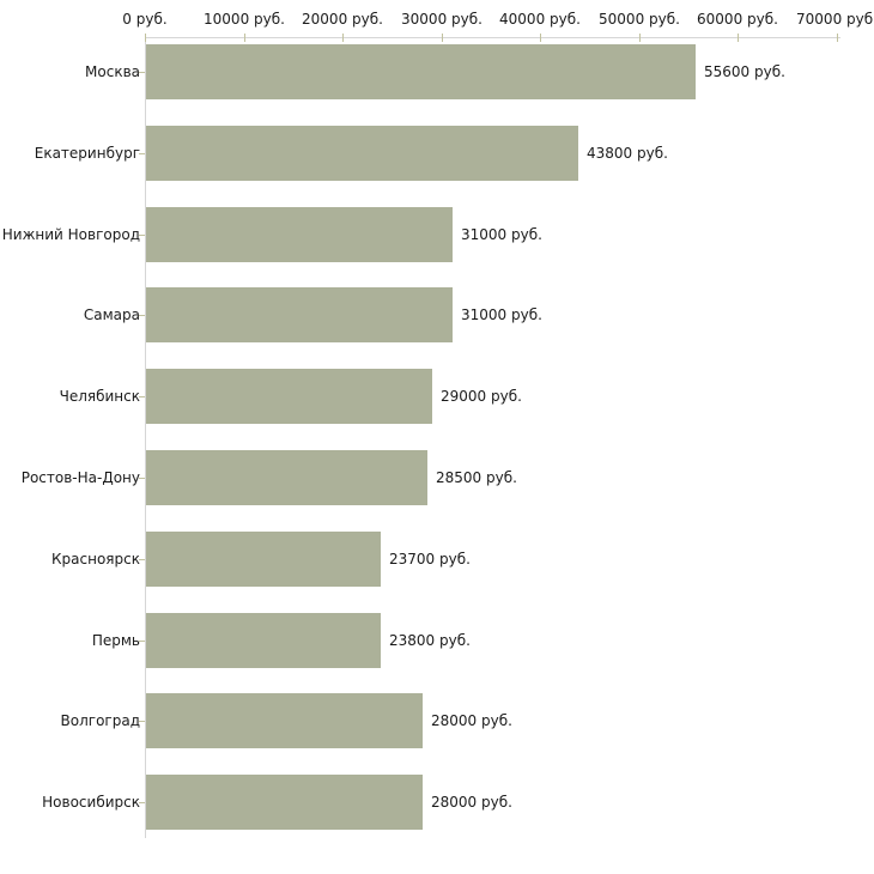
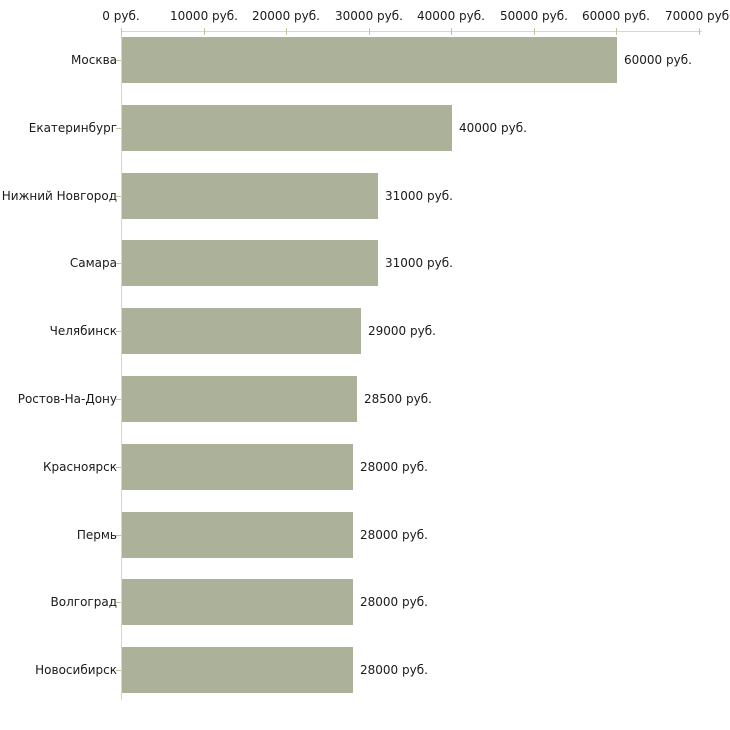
Москва: 55600 -> 60000
Екатеринбург: 43800 -> 40000
Красноярск: 23700 -> 28000
Пермь: 23800 -> 28000
